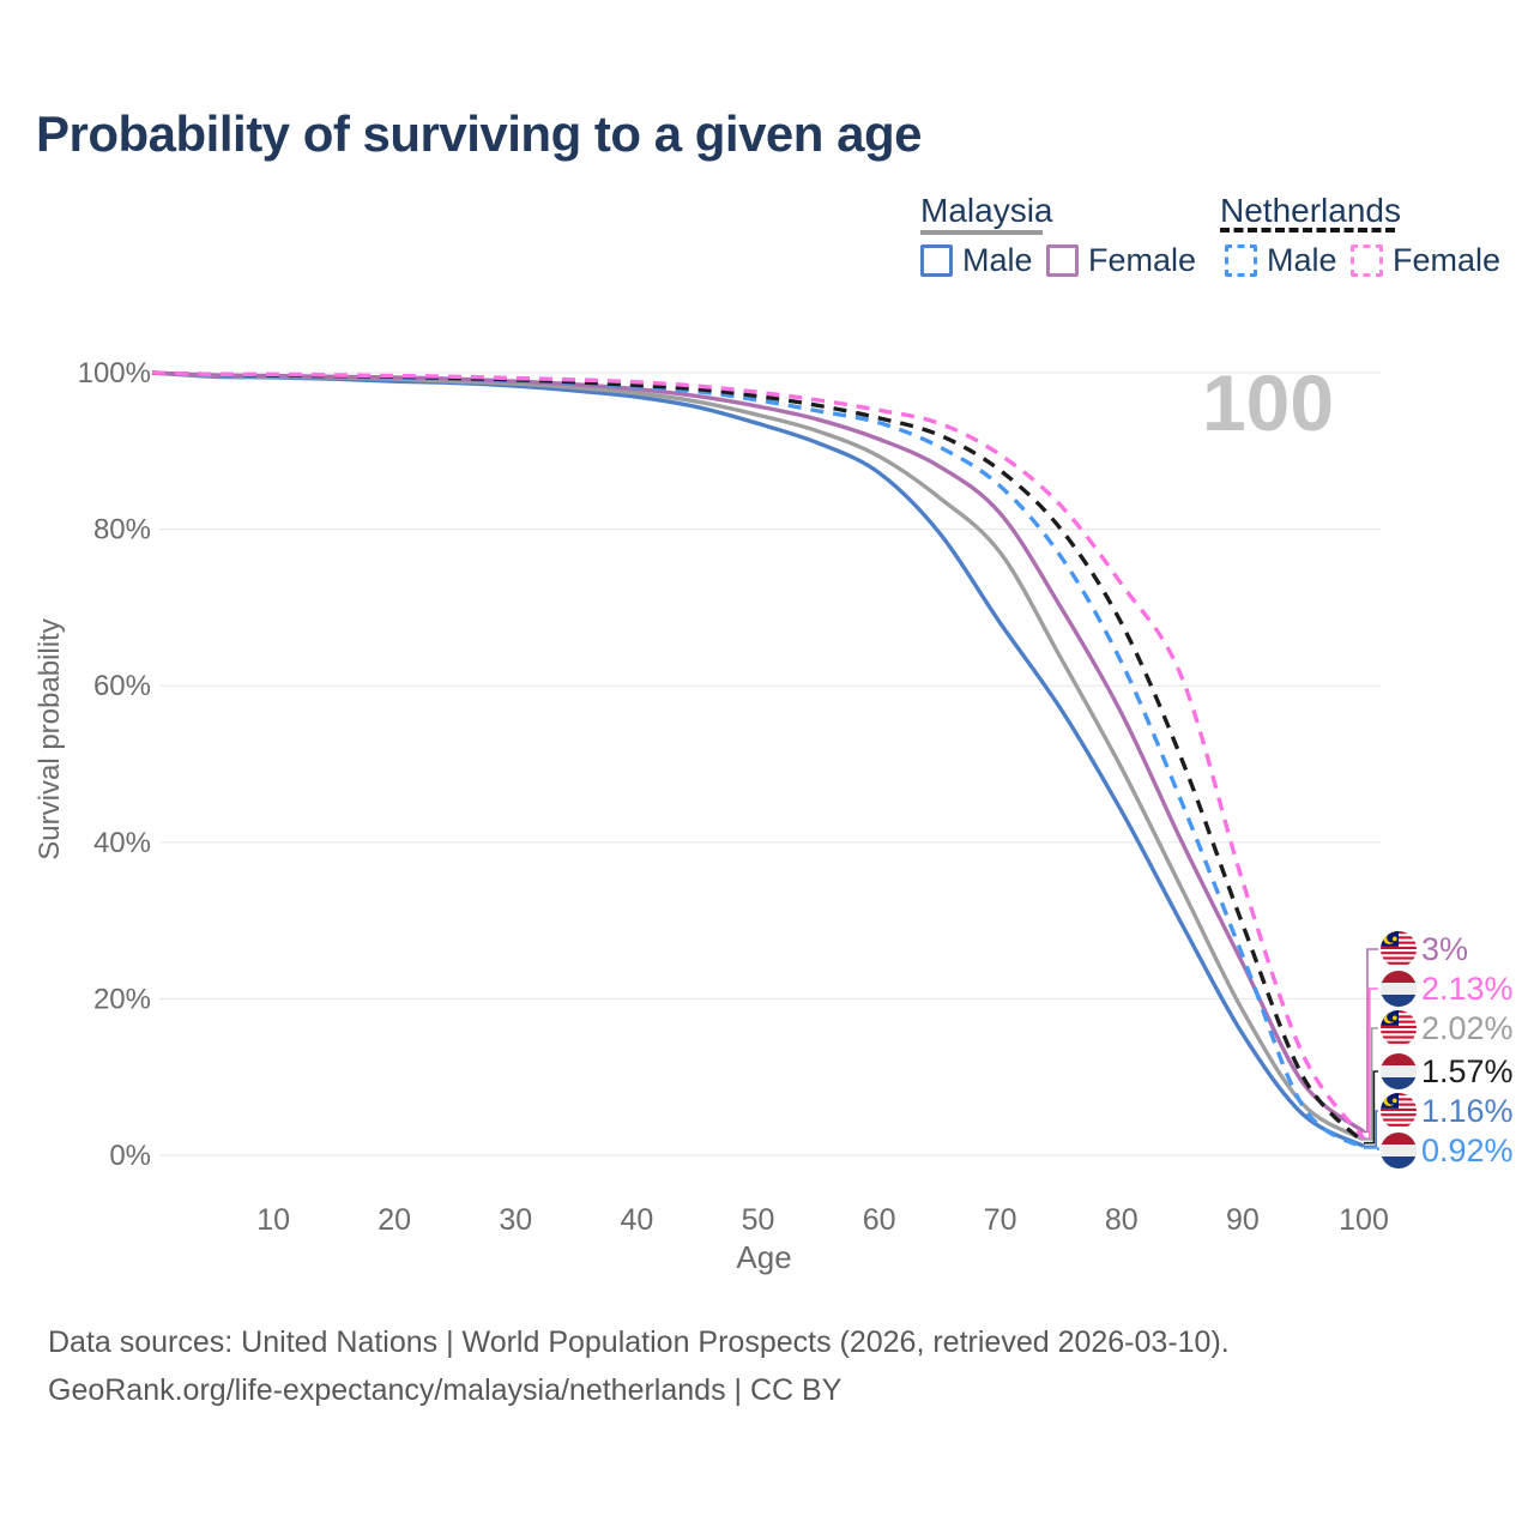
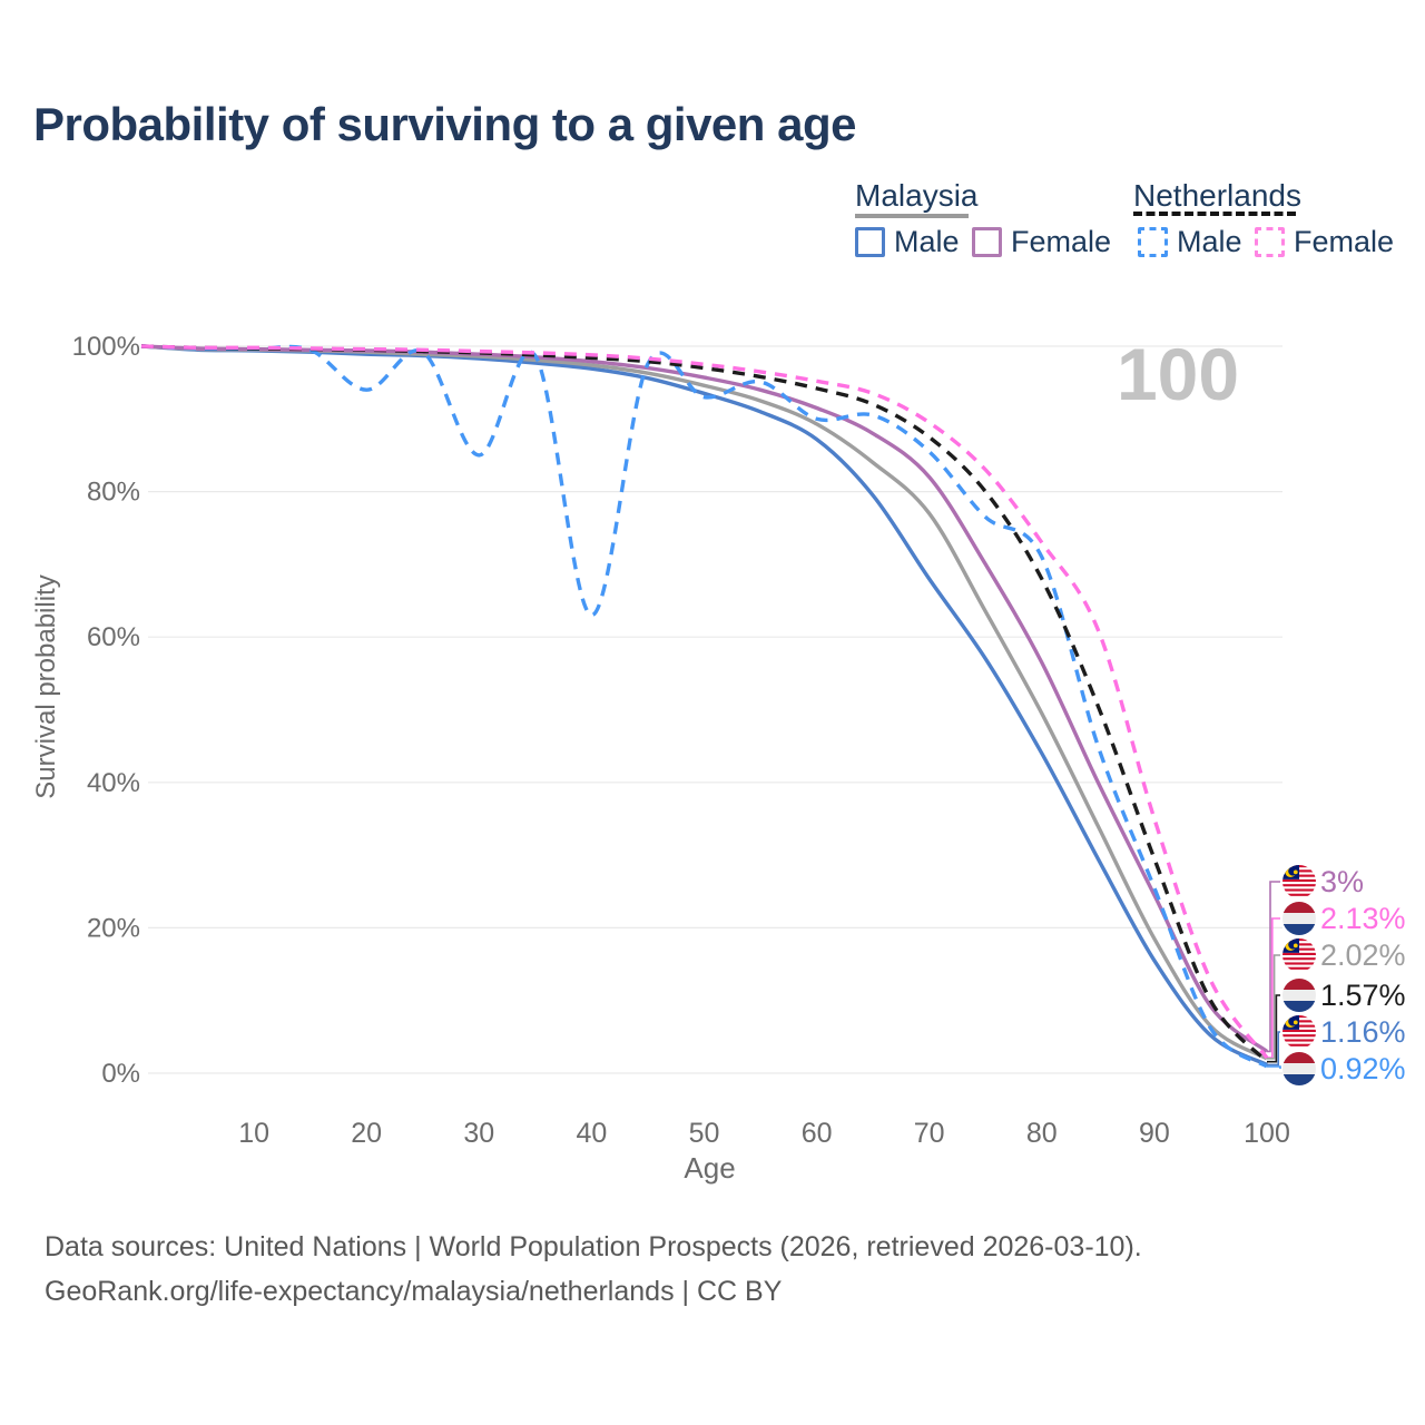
Netherlands Male/20: 99% -> 94%
Netherlands Male/30: 99% -> 85%
Netherlands Male/40: 98% -> 63%
Netherlands Male/50: 96% -> 93%
Netherlands Male/60: 94% -> 90%
Netherlands Male/80: 63% -> 71%
